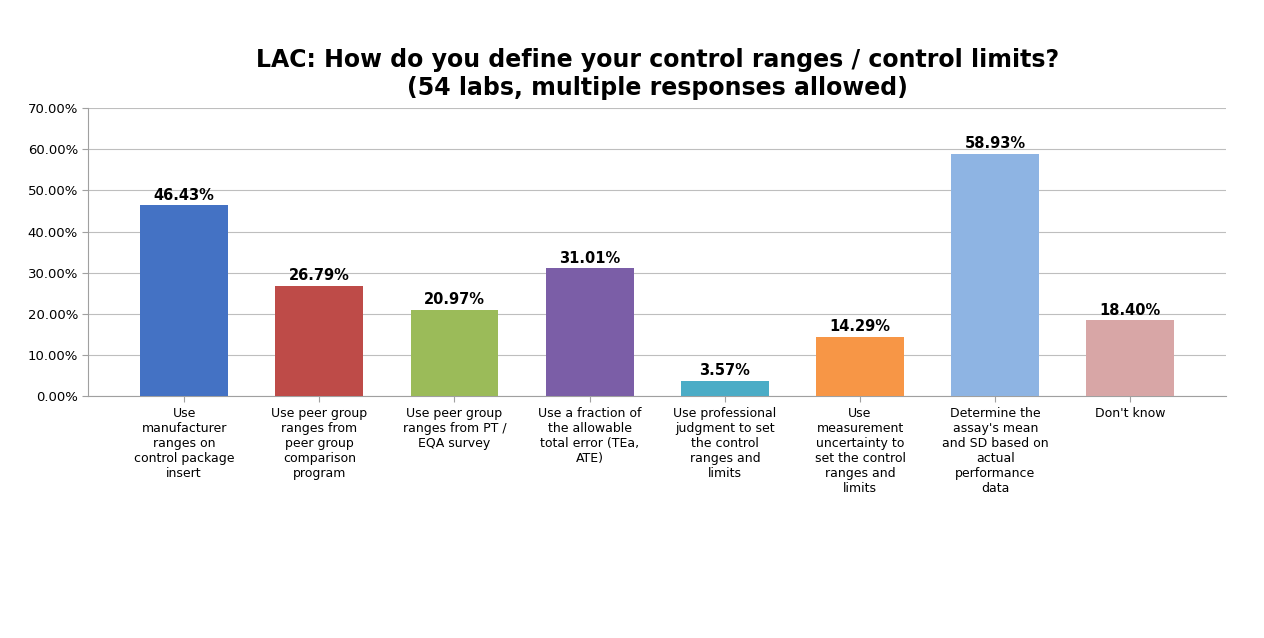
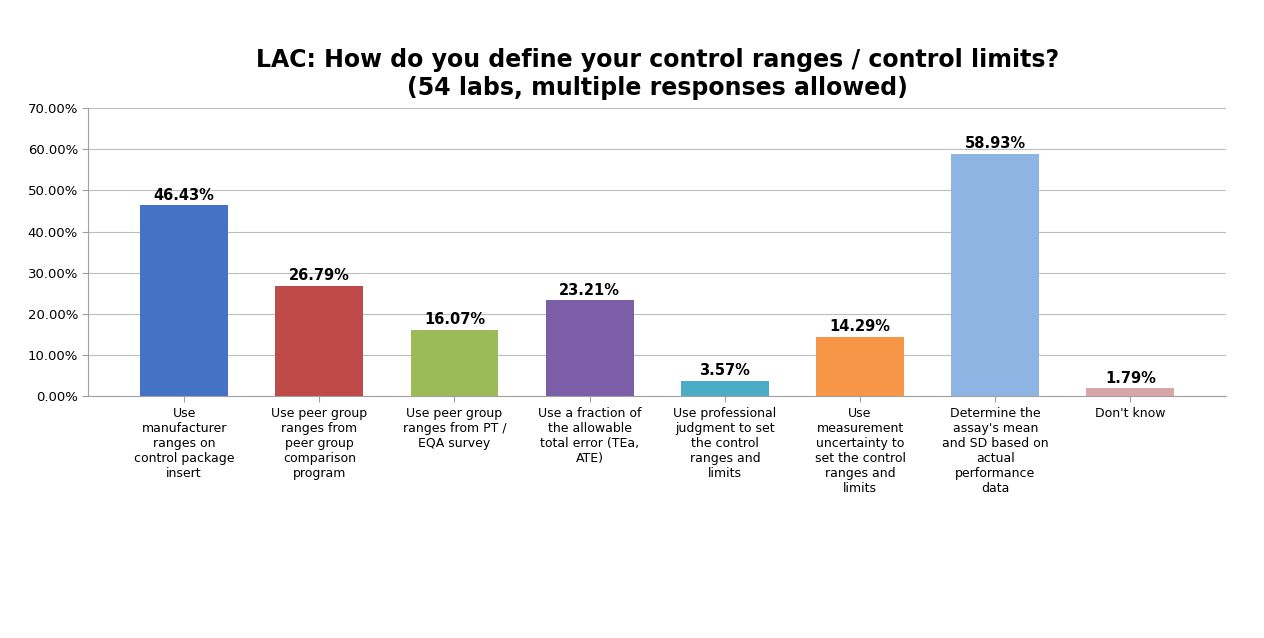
Use peer group ranges from PT / EQA survey: 20.97% -> 16.07%
Use a fraction of the allowable total error (TEa, ATE): 31.01% -> 23.21%
Don't know: 18.40% -> 1.79%
